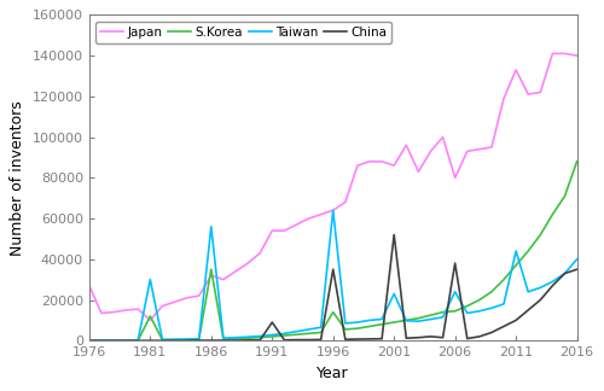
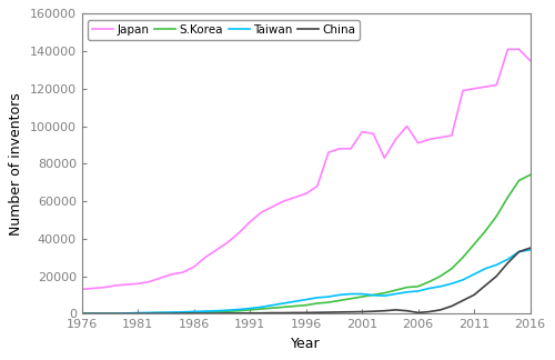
Japan/1976: 27000 -> 13000
Japan/1981: 10000 -> 16000
S.Korea/1981: 12000 -> 0
Taiwan/1981: 30000 -> 0
Japan/1986: 32000 -> 25000
S.Korea/1986: 35000 -> 1000
Taiwan/1986: 56000 -> 1000
Japan/1991: 54000 -> 49000
China/1991: 9000 -> 0
S.Korea/1996: 14000 -> 4000
Taiwan/1996: 64000 -> 8000
China/1996: 35000 -> 0
Japan/2001: 86000 -> 97000
Taiwan/2001: 23000 -> 10000
China/2001: 52000 -> 1000
Japan/2006: 80000 -> 91000
Taiwan/2006: 24000 -> 12000
China/2006: 38000 -> 0
Japan/2011: 133000 -> 120000
Taiwan/2011: 44000 -> 21000
Japan/2016: 140000 -> 135000
S.Korea/2016: 88000 -> 74000
Taiwan/2016: 40000 -> 34000
